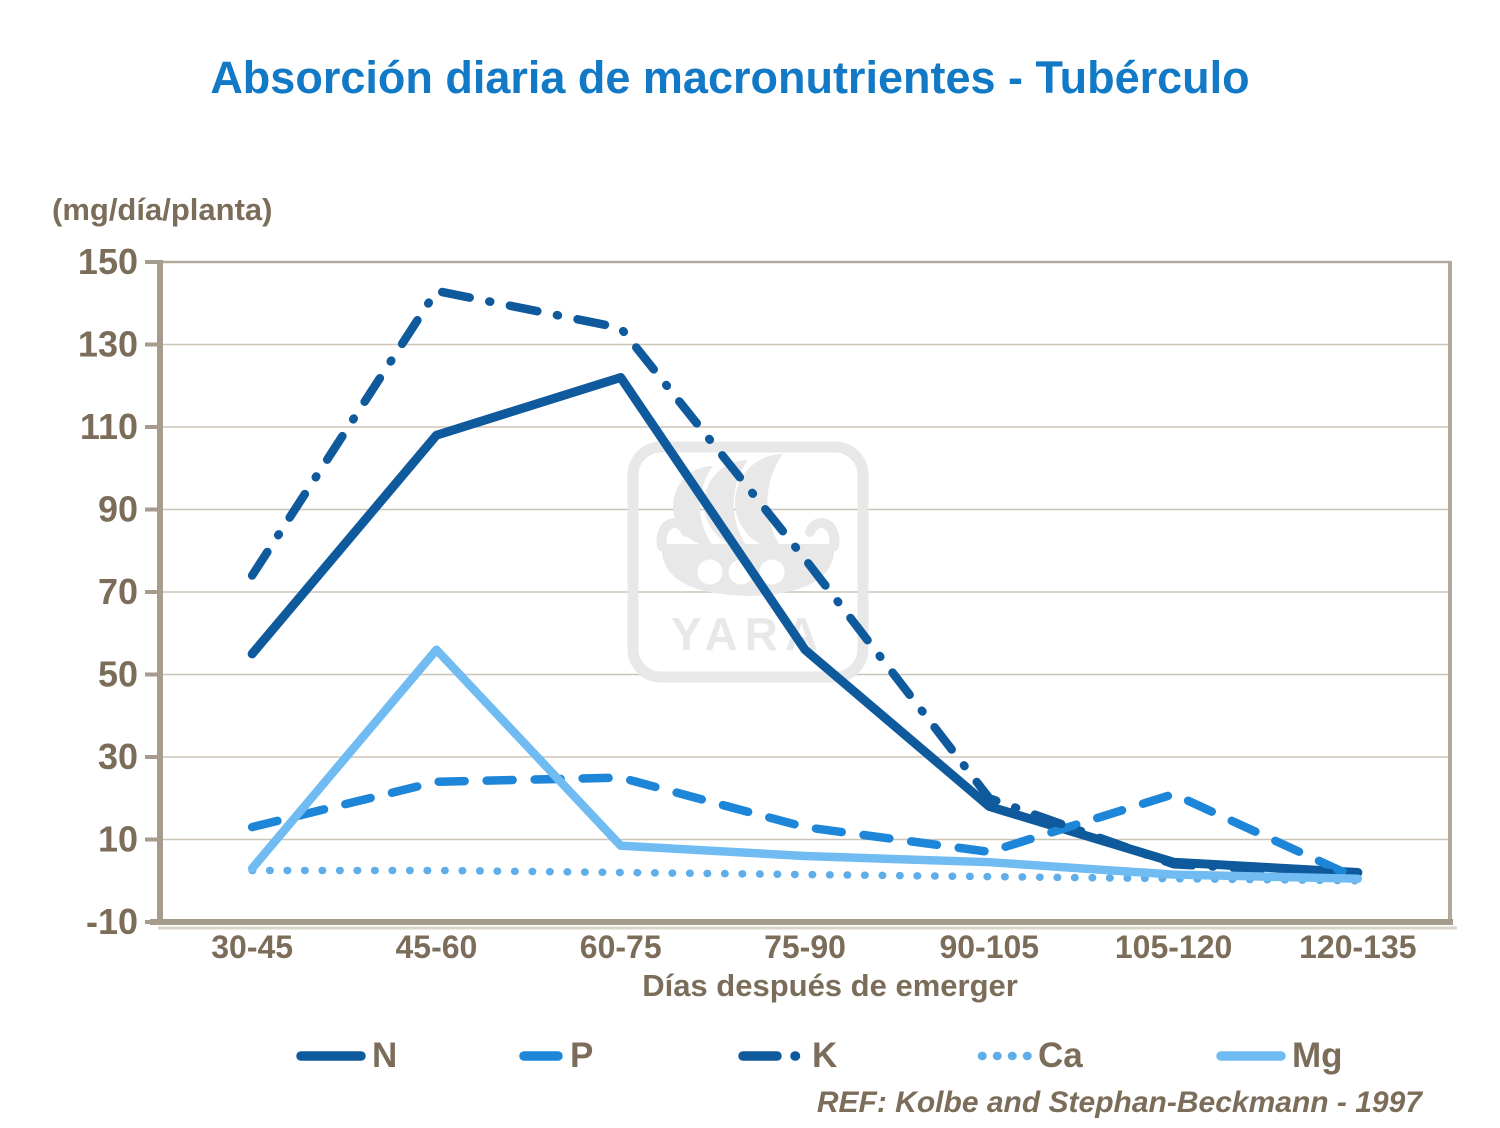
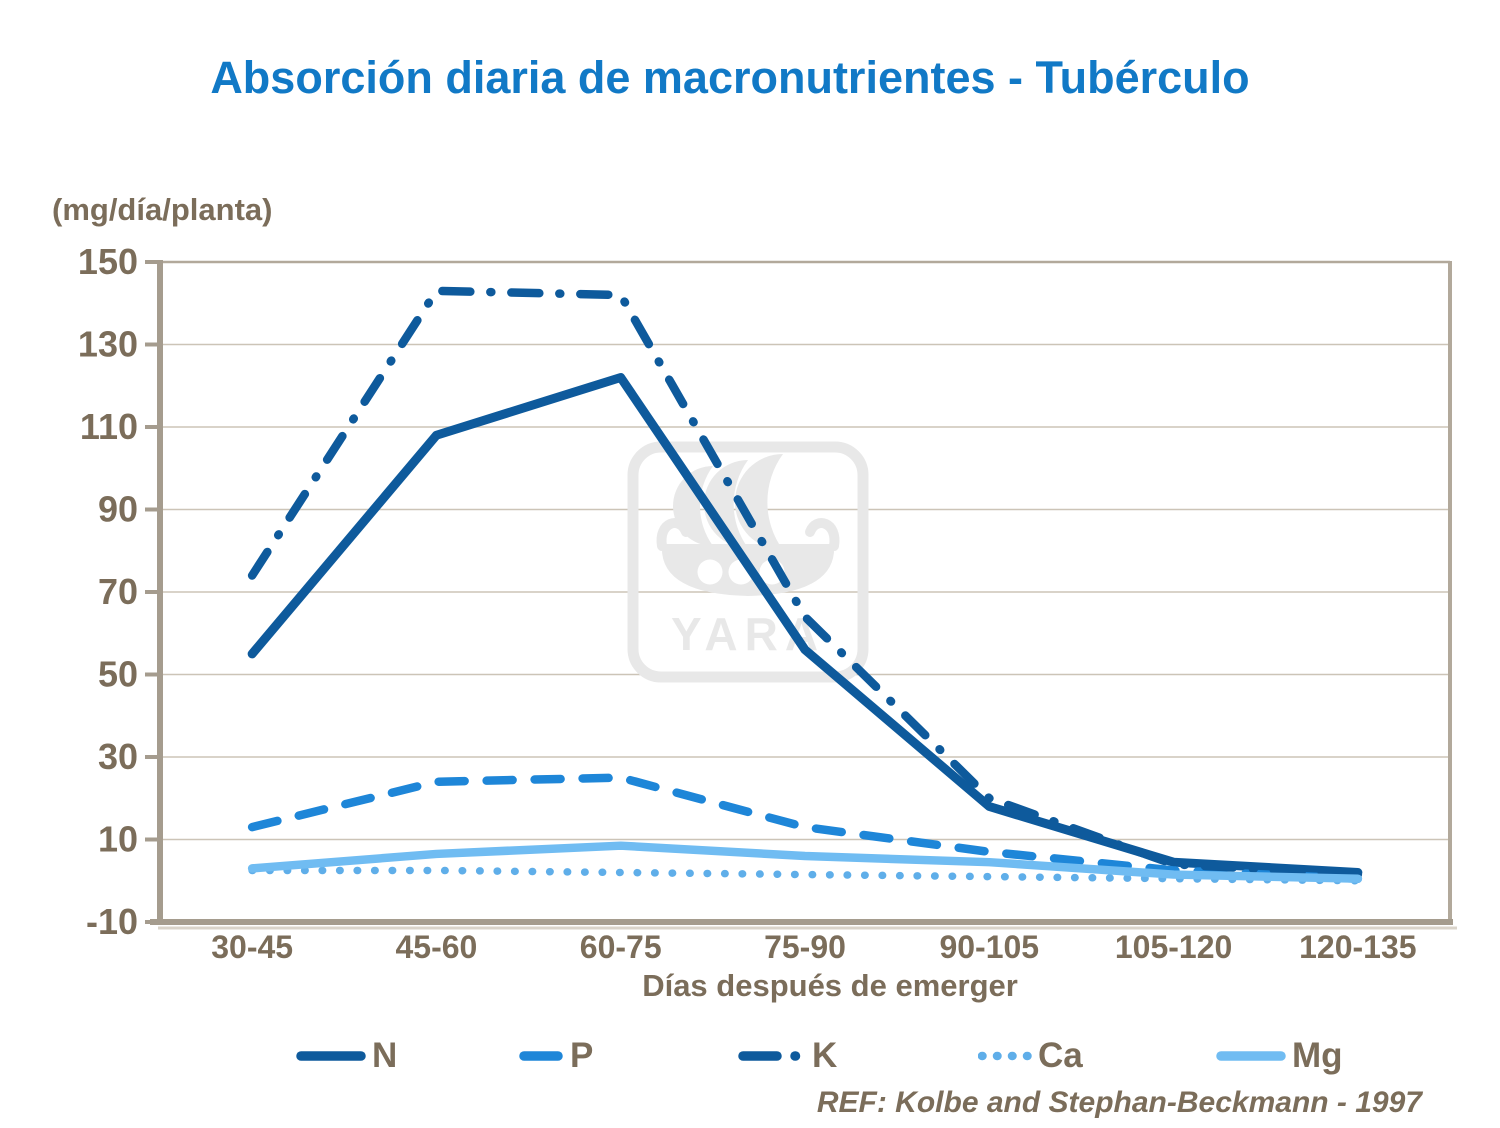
Mg/45-60: 56 -> 6
K/60-75: 134 -> 142
K/75-90: 78 -> 64
P/105-120: 21 -> 2
